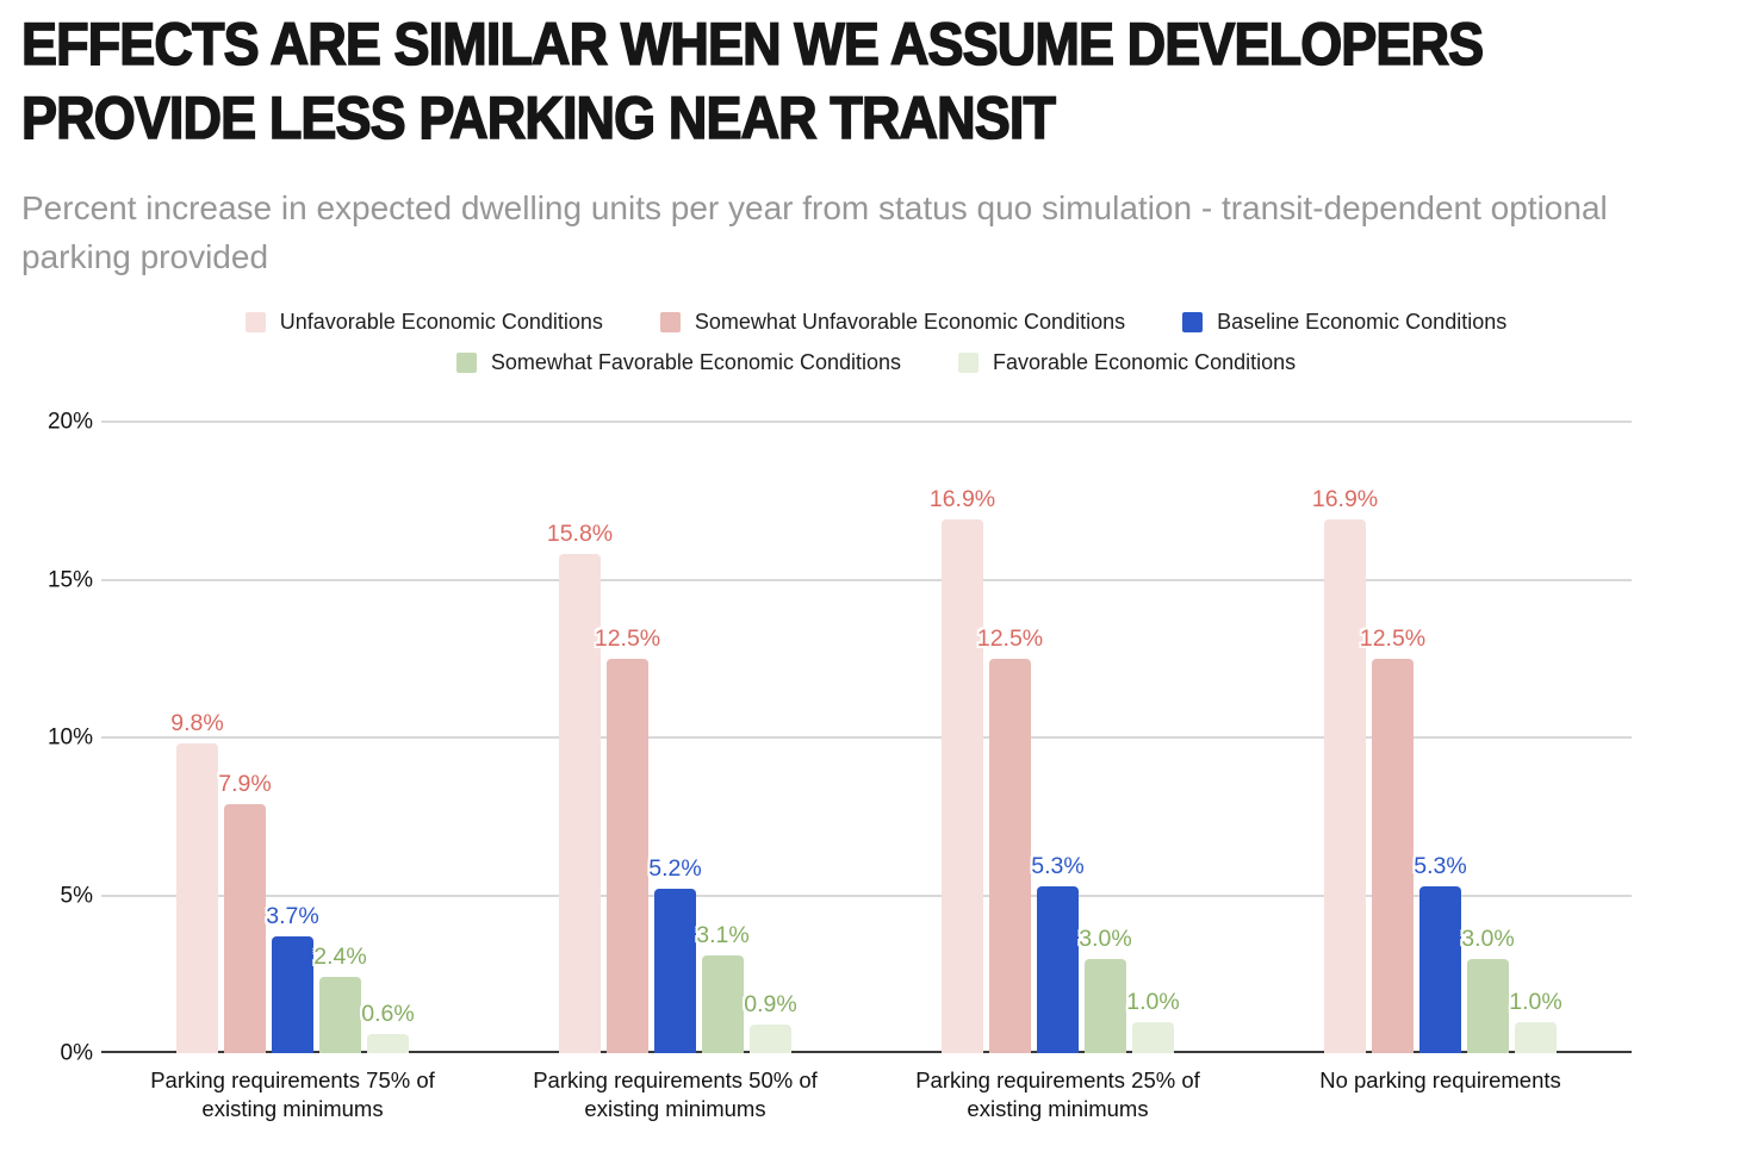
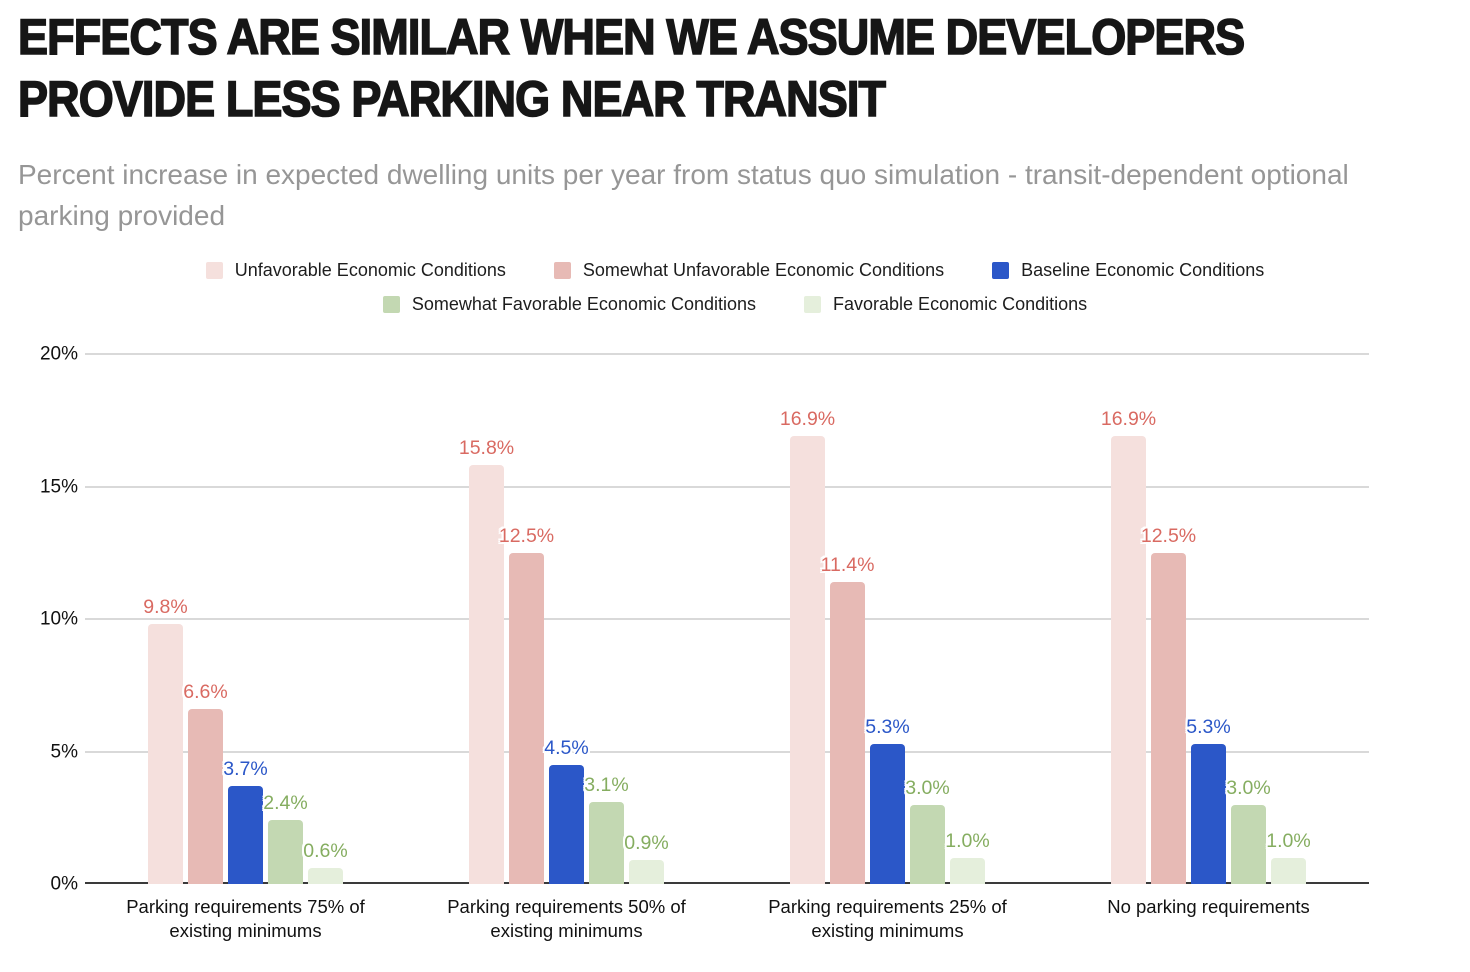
Somewhat Unfavorable Economic Conditions/Parking requirements 75% of existing minimums: 7.9% -> 6.6%
Baseline Economic Conditions/Parking requirements 50% of existing minimums: 5.2% -> 4.5%
Somewhat Unfavorable Economic Conditions/Parking requirements 25% of existing minimums: 12.5% -> 11.4%
